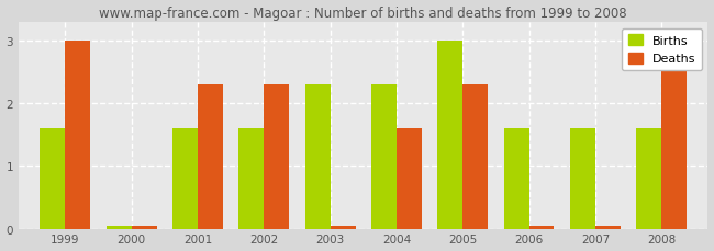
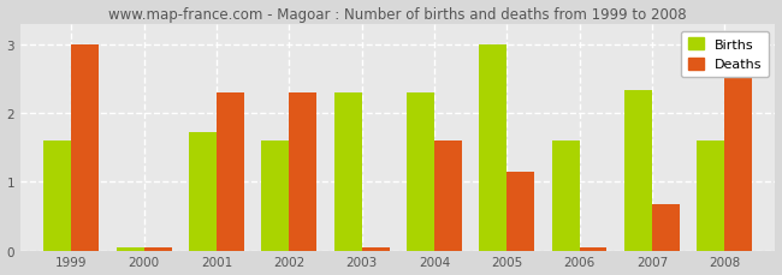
Births/2001: 1.60 -> 1.72
Deaths/2005: 2.30 -> 1.14
Births/2007: 1.60 -> 2.34
Deaths/2007: 0.05 -> 0.68
